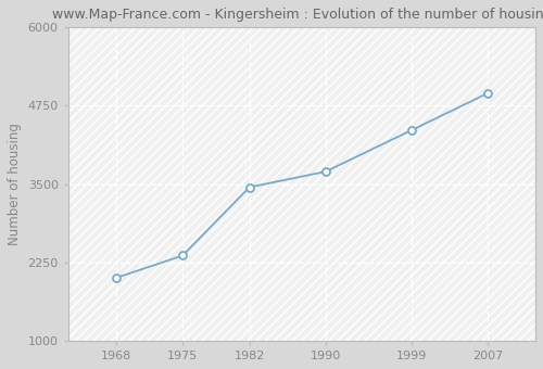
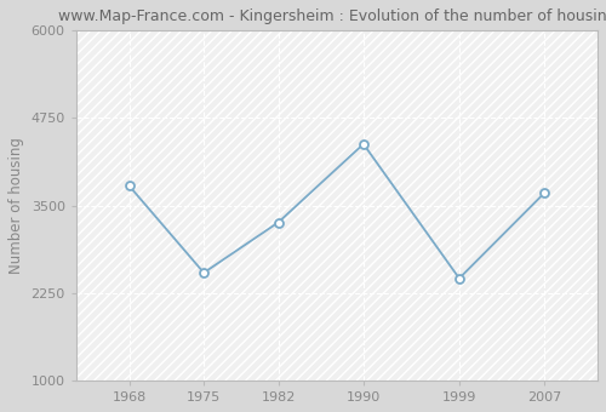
1968: 2000 -> 3780
1975: 2360 -> 2540
1982: 3450 -> 3260
1990: 3700 -> 4380
1999: 4360 -> 2460
2007: 4950 -> 3680
